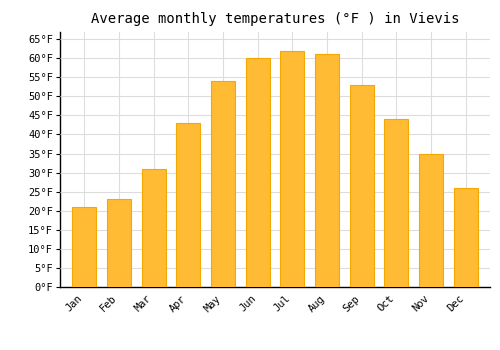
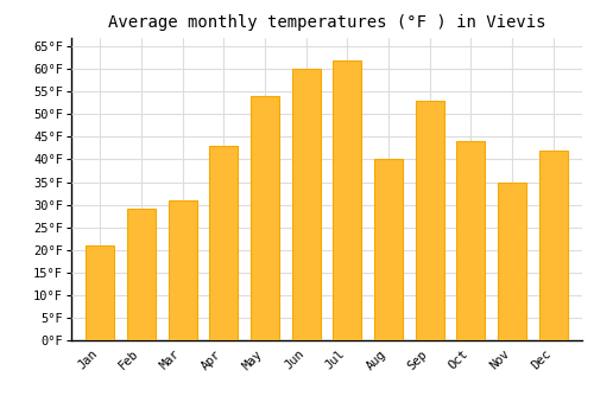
Feb: 23°F -> 29°F
Aug: 61°F -> 40°F
Dec: 26°F -> 42°F
